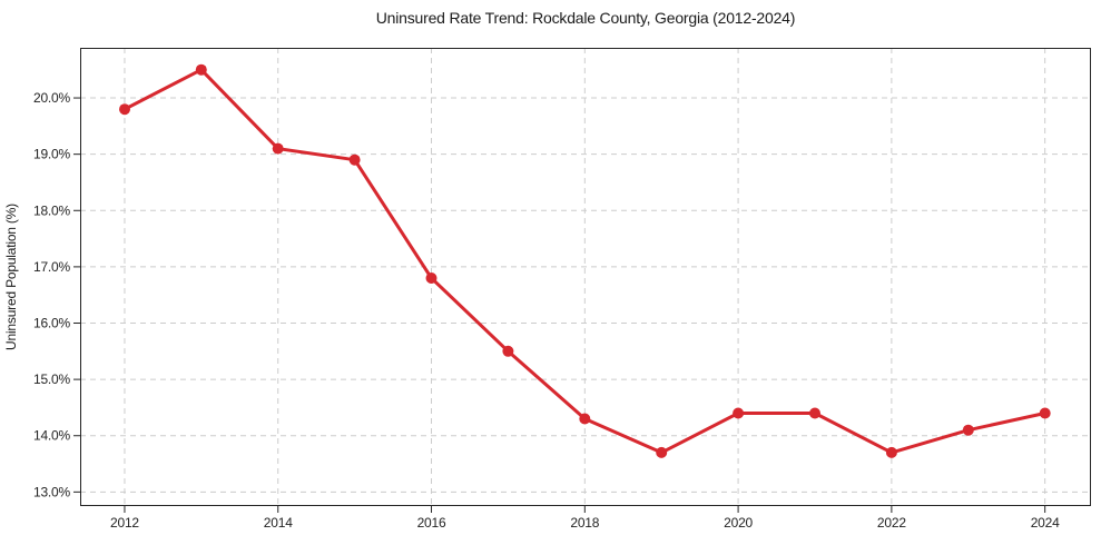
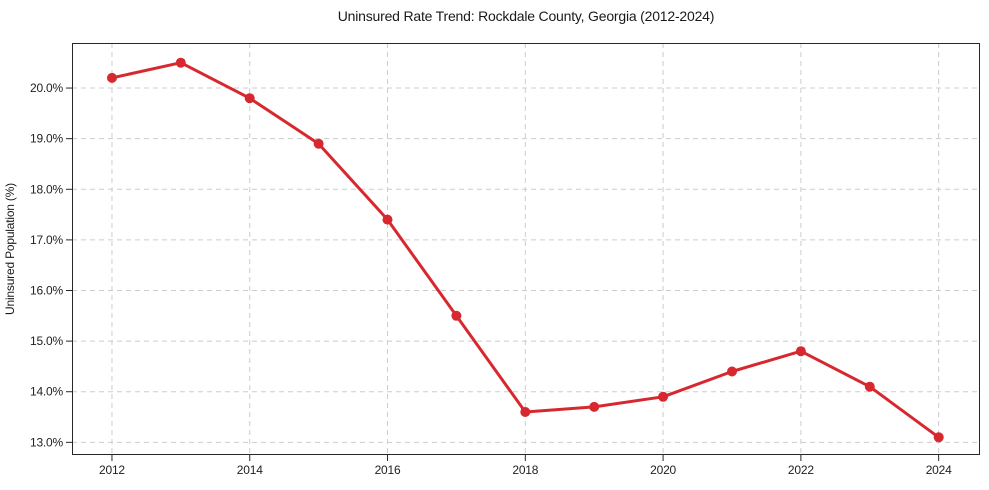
2012: 19.8% -> 20.2%
2014: 19.1% -> 19.8%
2016: 16.8% -> 17.4%
2018: 14.3% -> 13.6%
2020: 14.4% -> 13.9%
2022: 13.7% -> 14.8%
2024: 14.4% -> 13.1%
